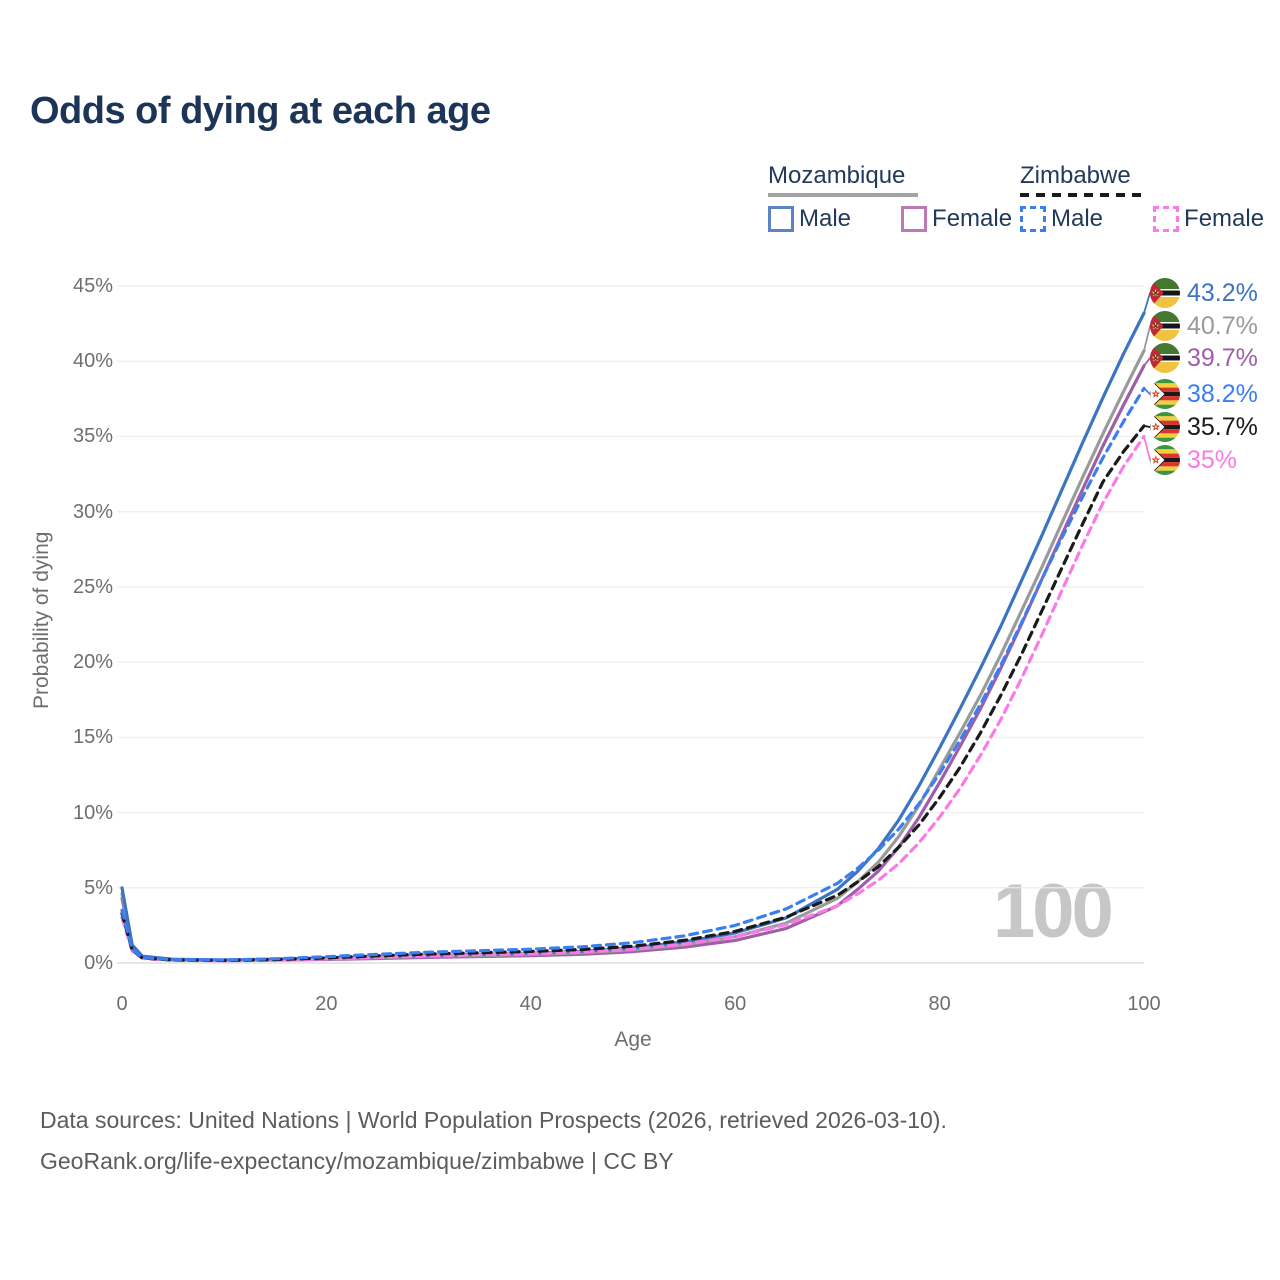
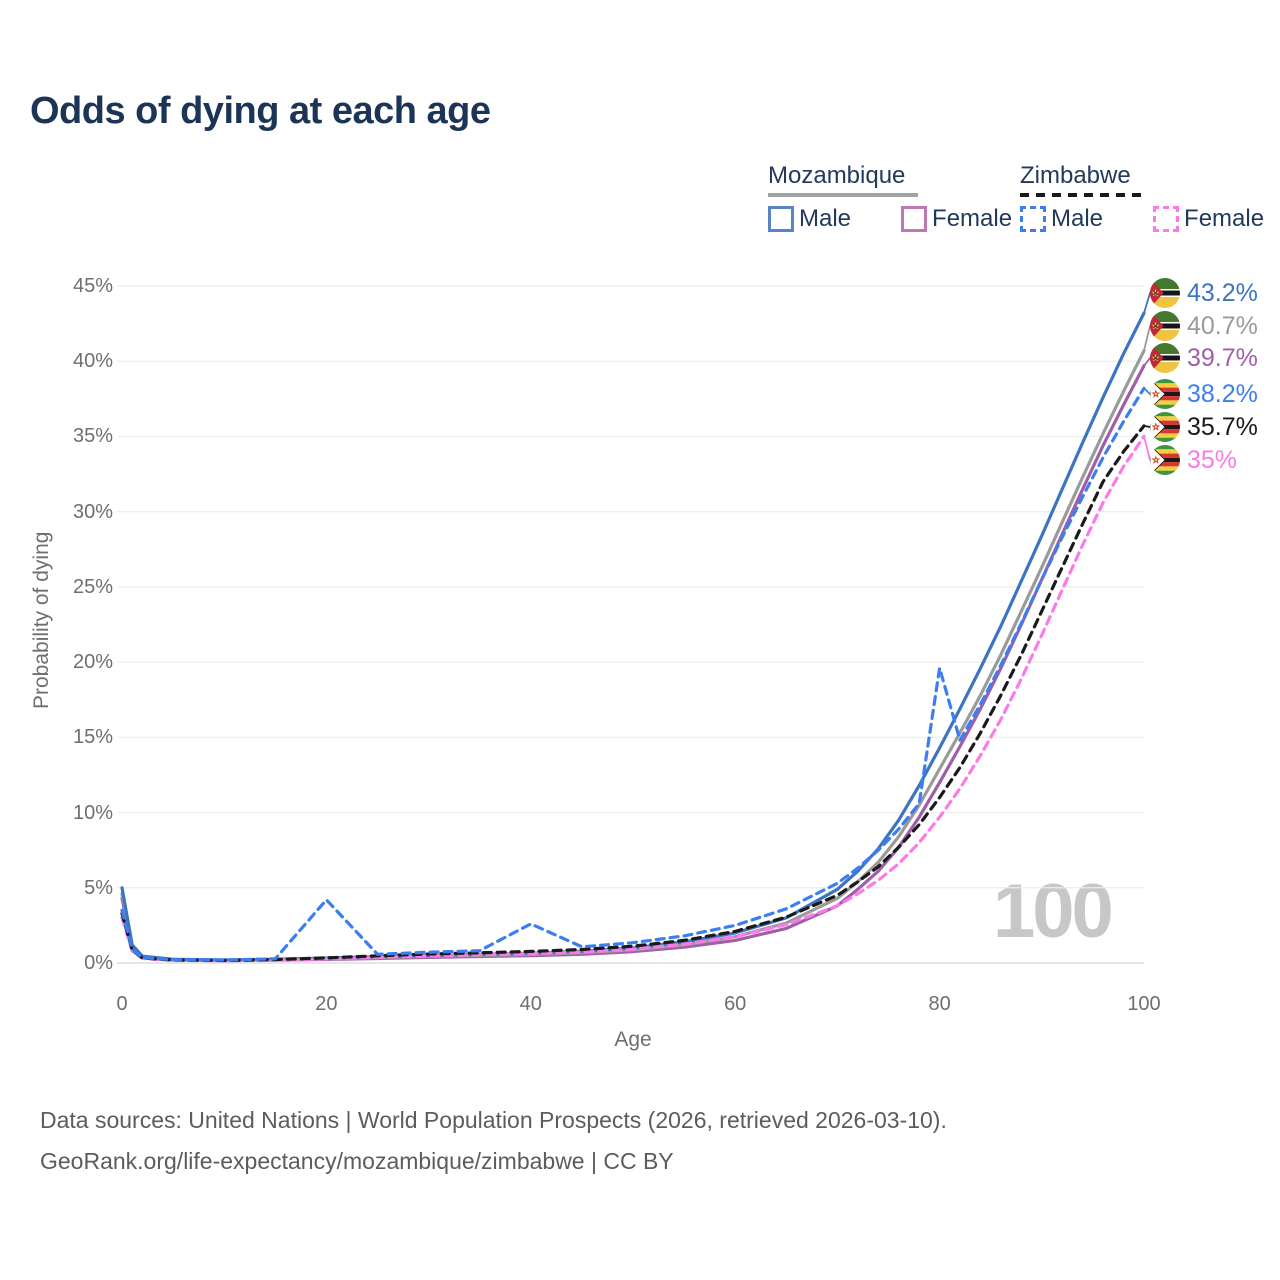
Zimbabwe Male/20: 0.4% -> 4.2%
Zimbabwe Male/40: 0.9% -> 2.6%
Zimbabwe Male/80: 12.6% -> 19.6%
